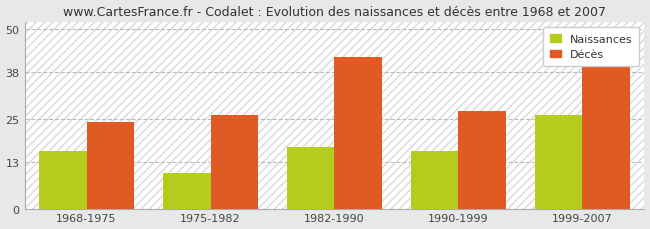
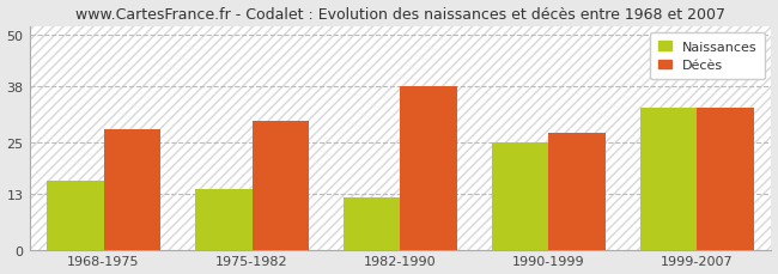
Décès/1968-1975: 24 -> 28
Naissances/1975-1982: 10 -> 14
Décès/1975-1982: 26 -> 30
Naissances/1982-1990: 17 -> 12
Décès/1982-1990: 42 -> 38
Naissances/1990-1999: 16 -> 25
Naissances/1999-2007: 26 -> 33
Décès/1999-2007: 40 -> 33
